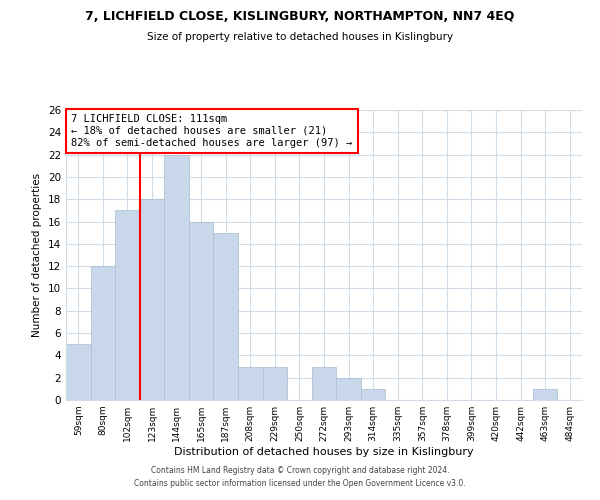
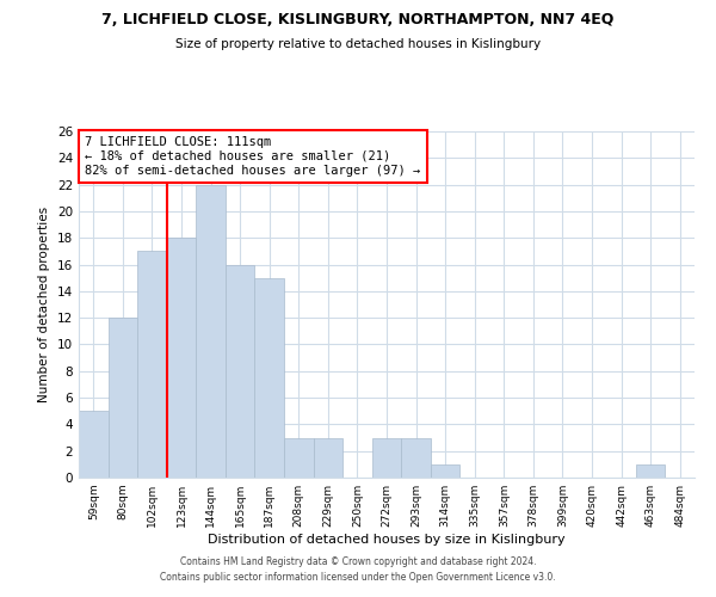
293sqm: 2 -> 3
